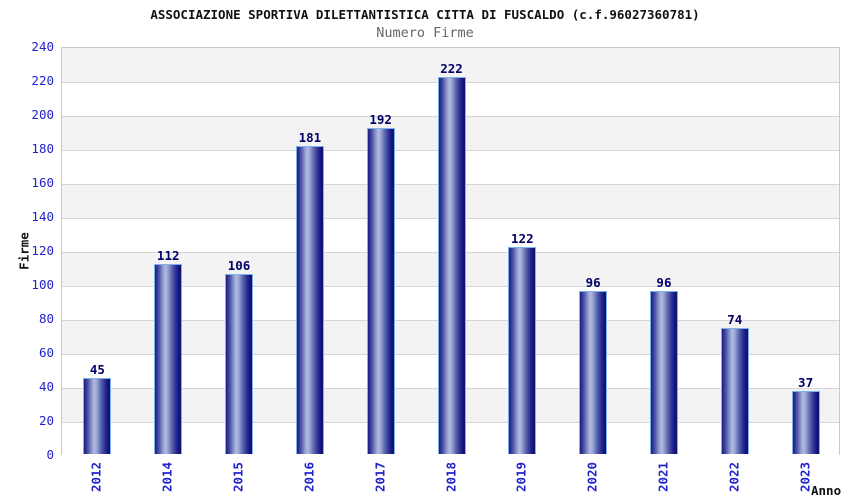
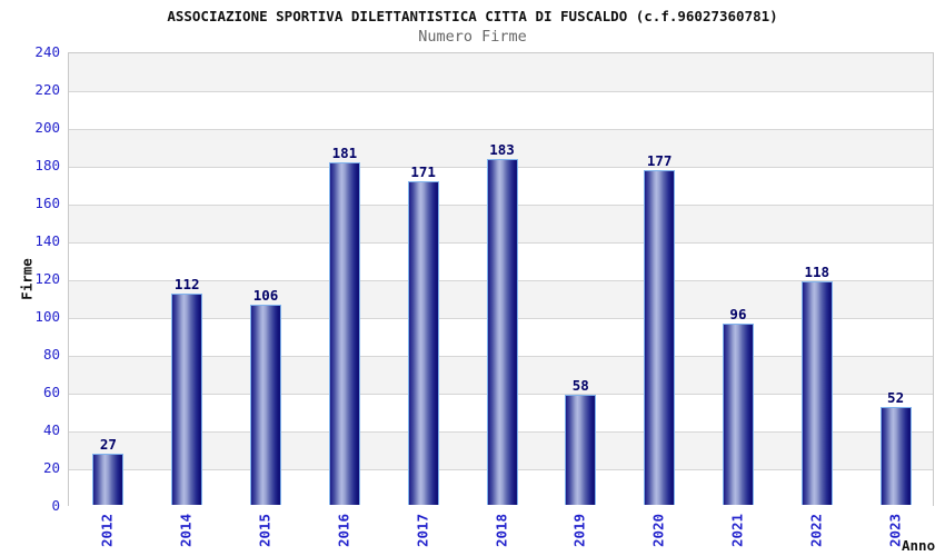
2012: 45 -> 27
2017: 192 -> 171
2018: 222 -> 183
2019: 122 -> 58
2020: 96 -> 177
2022: 74 -> 118
2023: 37 -> 52
